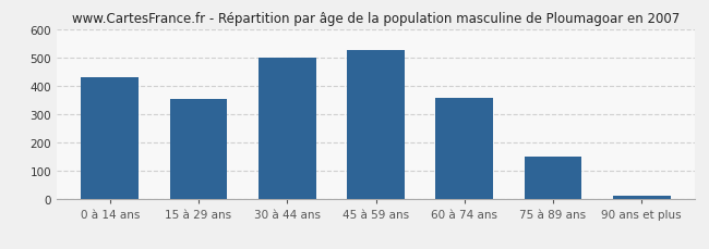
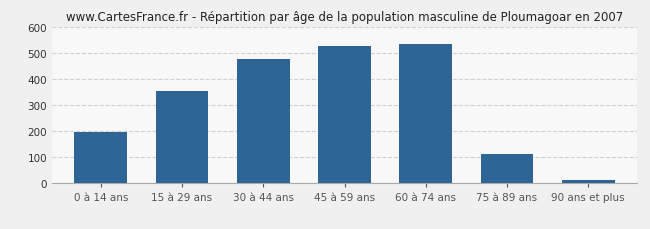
0 à 14 ans: 430 -> 195
30 à 44 ans: 500 -> 475
60 à 74 ans: 355 -> 535
75 à 89 ans: 148 -> 110
